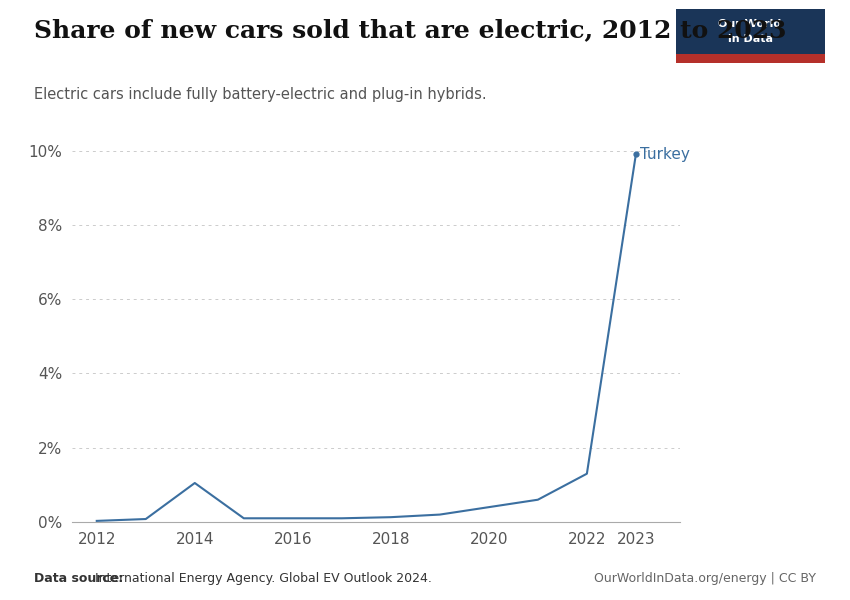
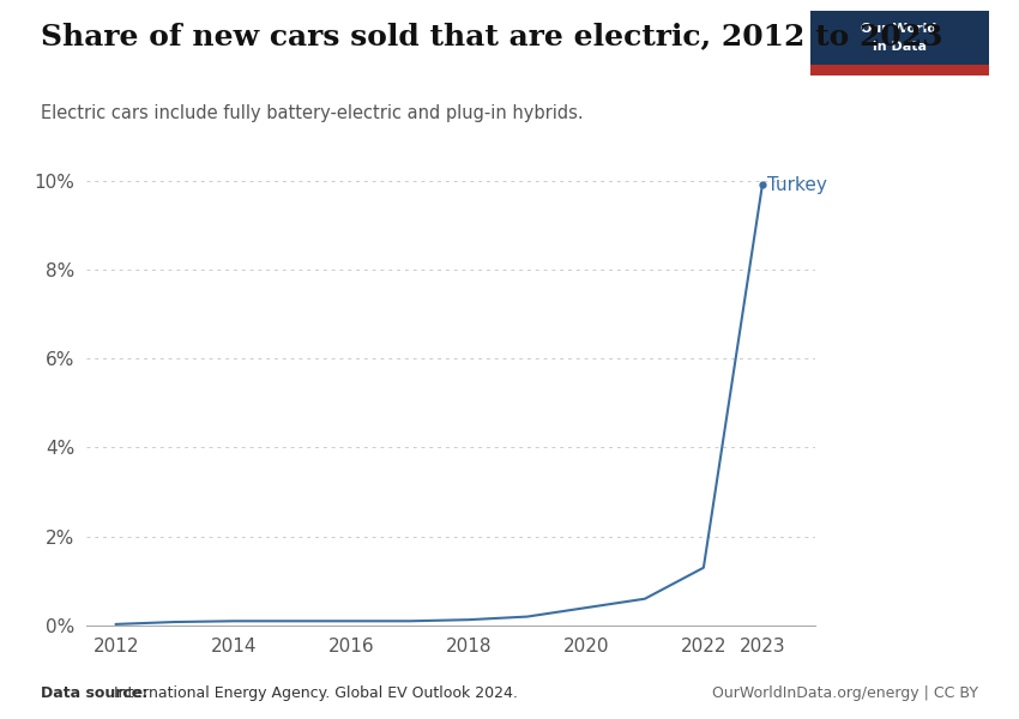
2014: 1.05% -> 0.10%
